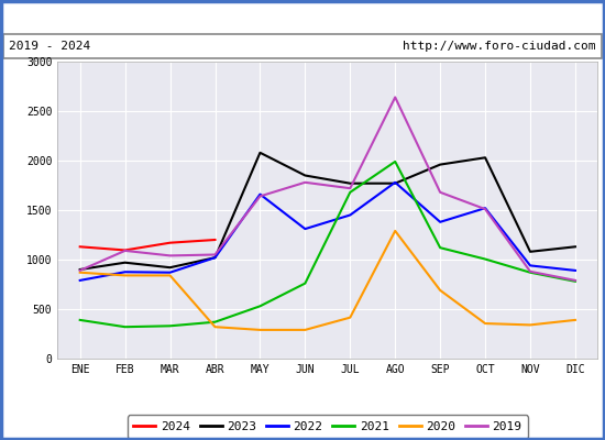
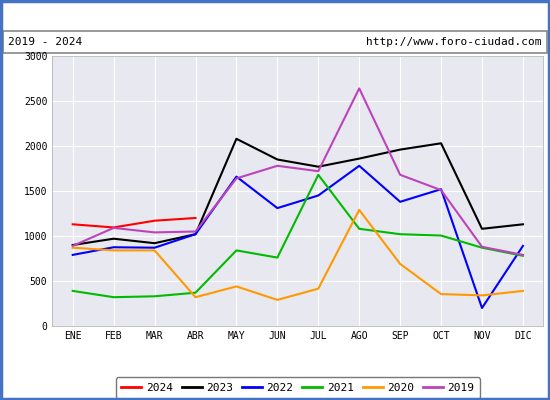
2021/MAY: 530 -> 840
2020/MAY: 290 -> 440
2023/AGO: 1770 -> 1860
2021/AGO: 1990 -> 1080
2021/SEP: 1120 -> 1020
2022/NOV: 940 -> 200
